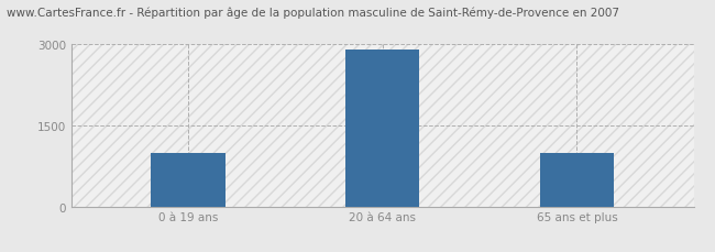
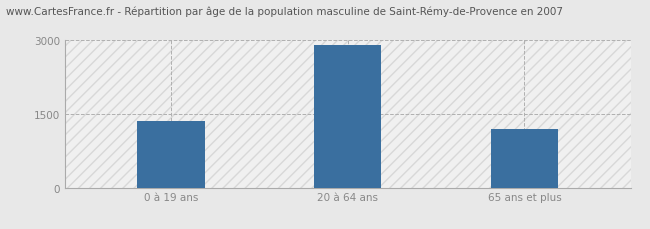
0 à 19 ans: 1000 -> 1350
65 ans et plus: 1000 -> 1200
